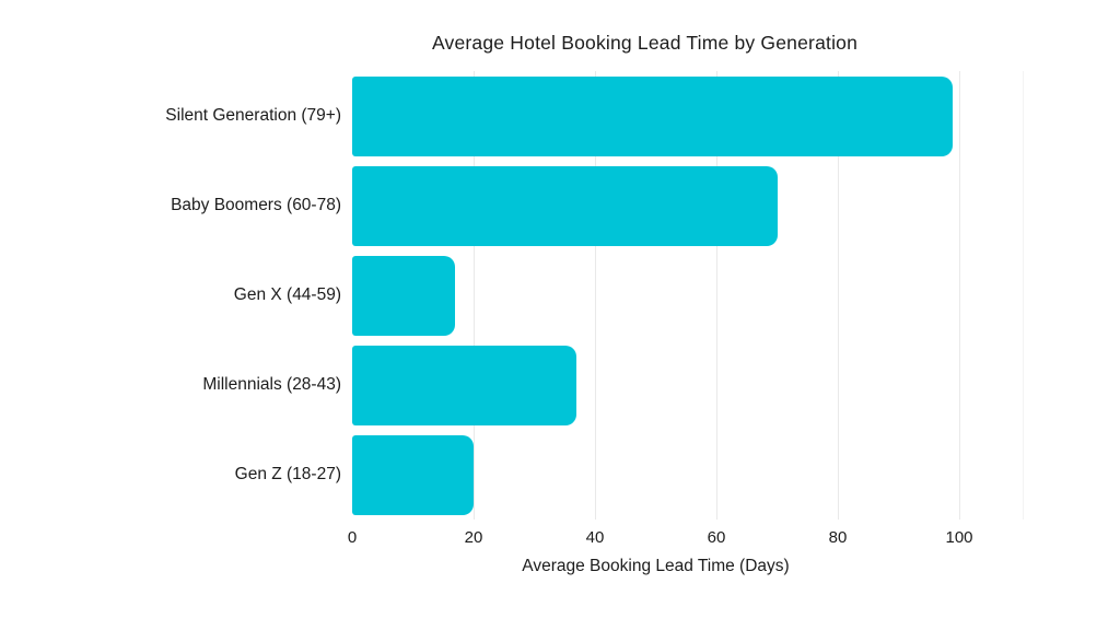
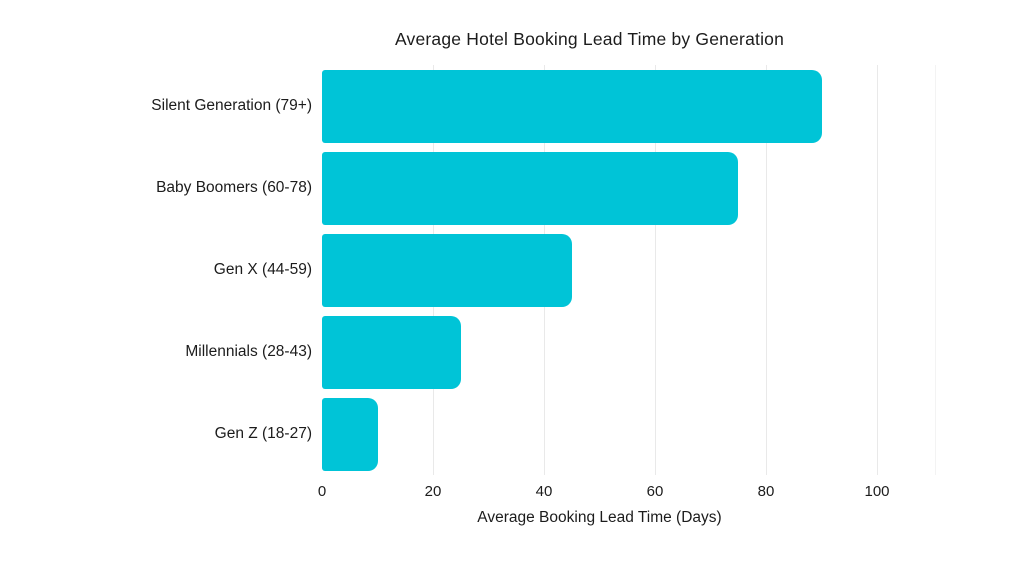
Silent Generation (79+): 99 -> 90
Baby Boomers (60-78): 70 -> 75
Gen X (44-59): 17 -> 45
Millennials (28-43): 37 -> 25
Gen Z (18-27): 20 -> 10
